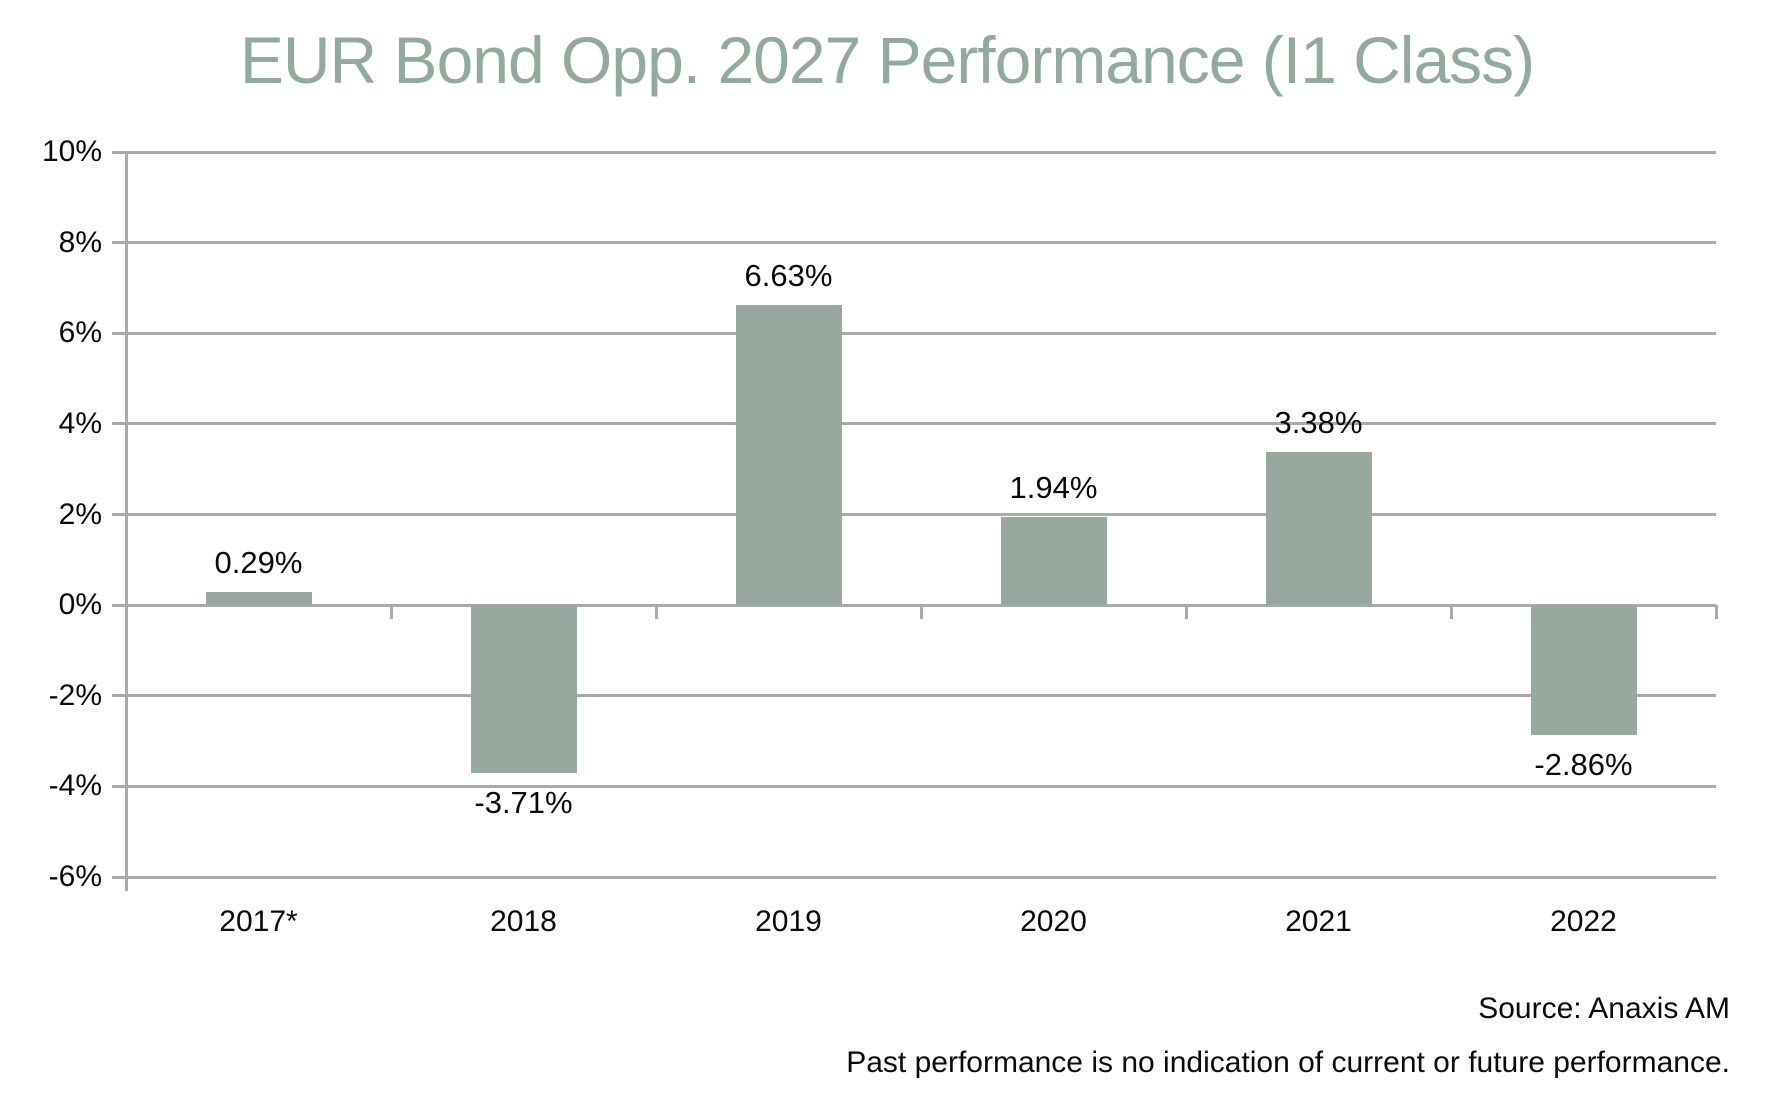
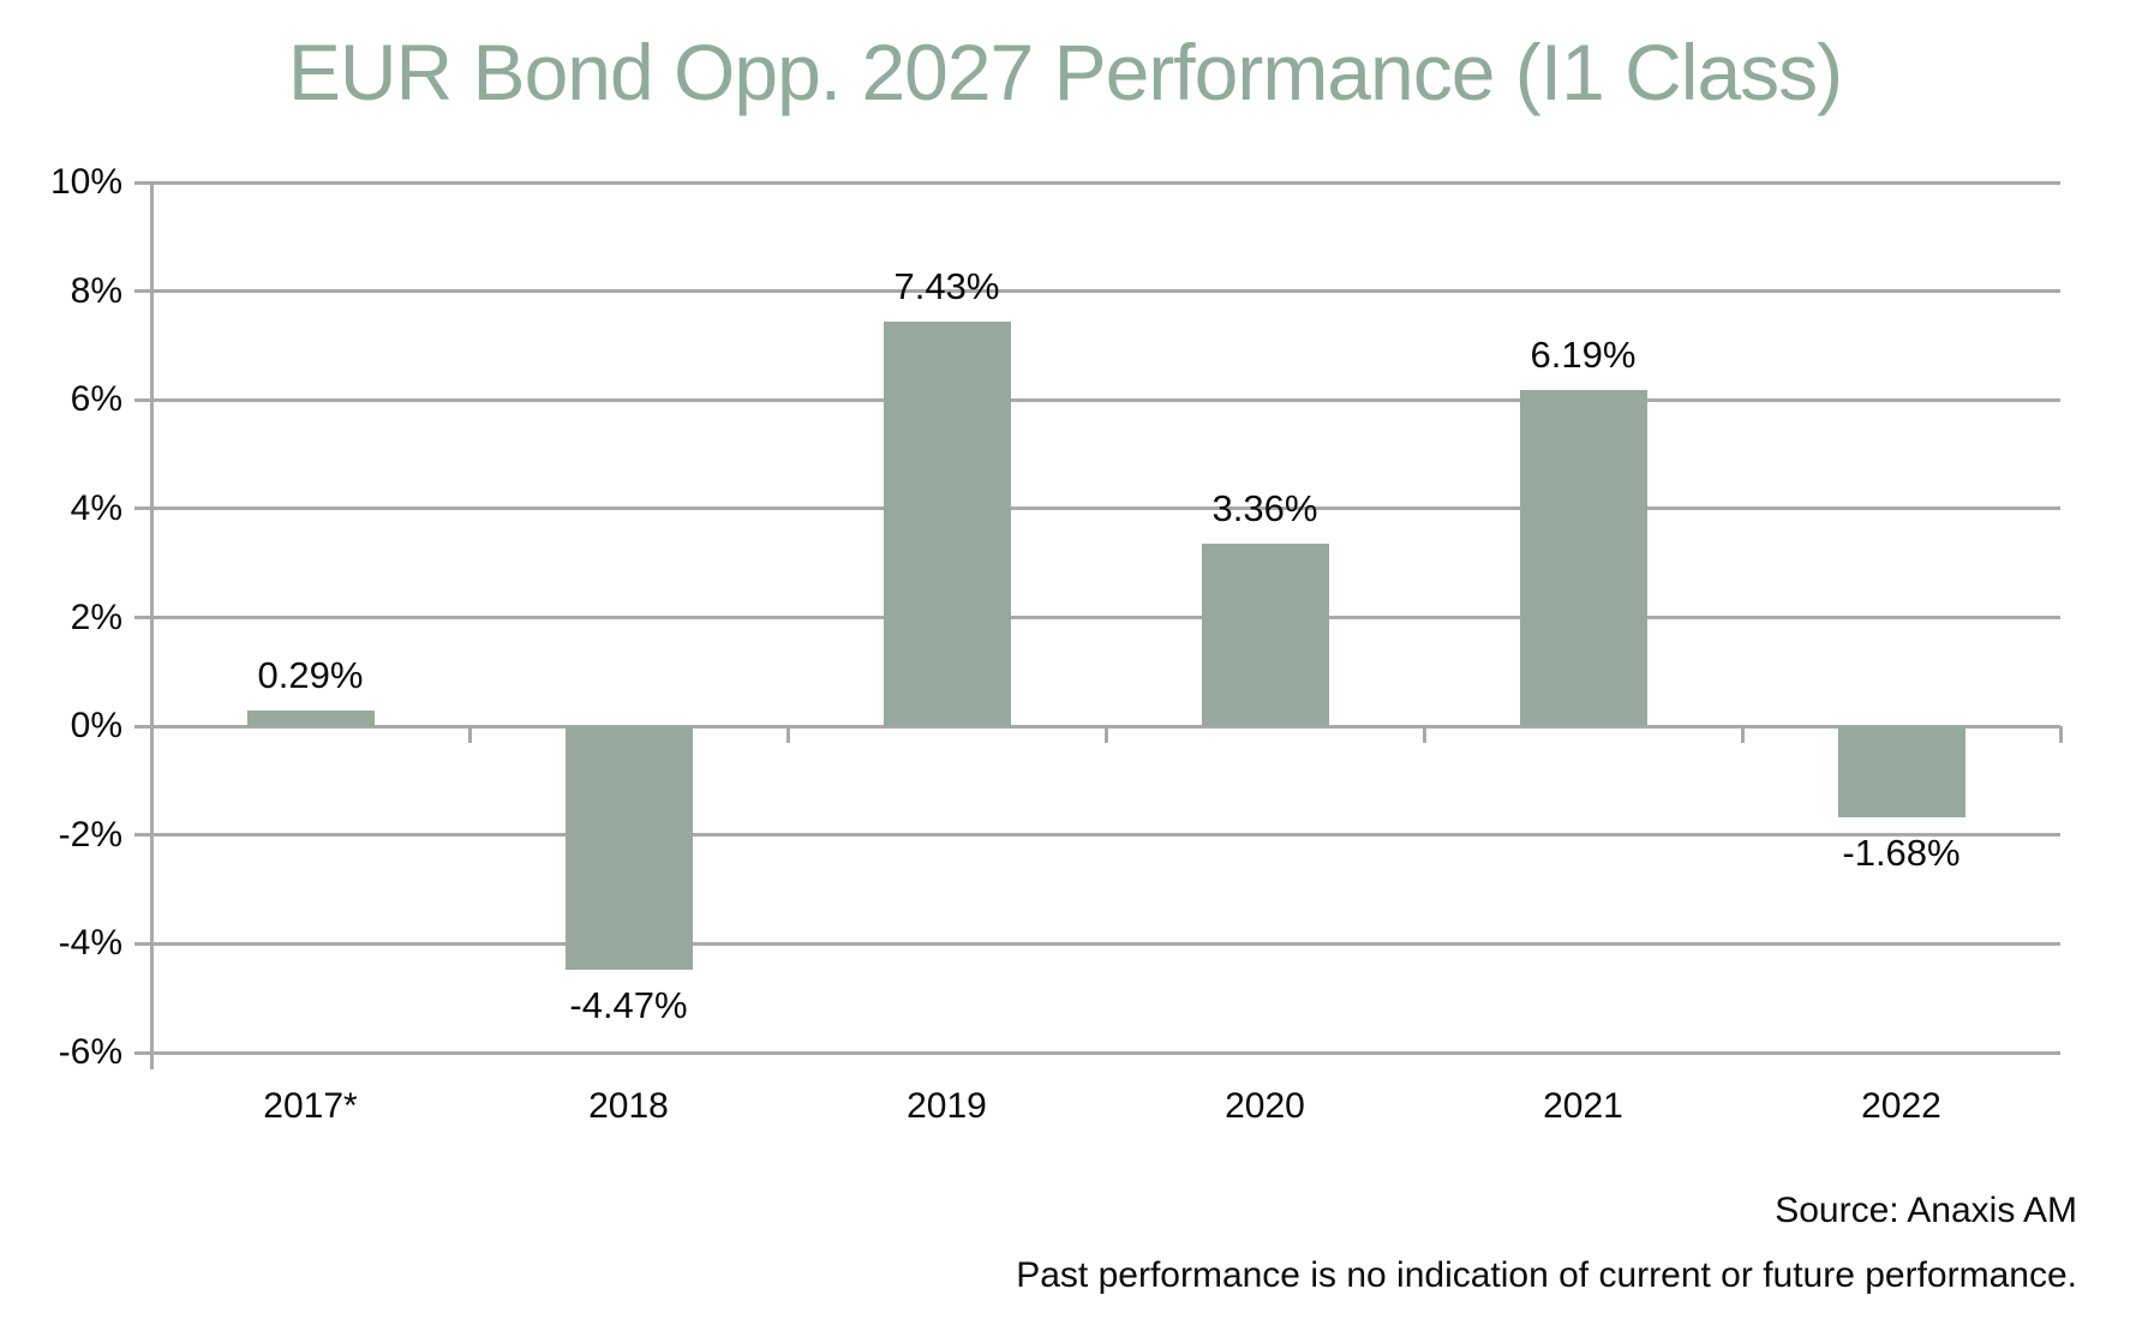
2018: -3.71% -> -4.47%
2019: 6.63% -> 7.43%
2020: 1.94% -> 3.36%
2021: 3.38% -> 6.19%
2022: -2.86% -> -1.68%
